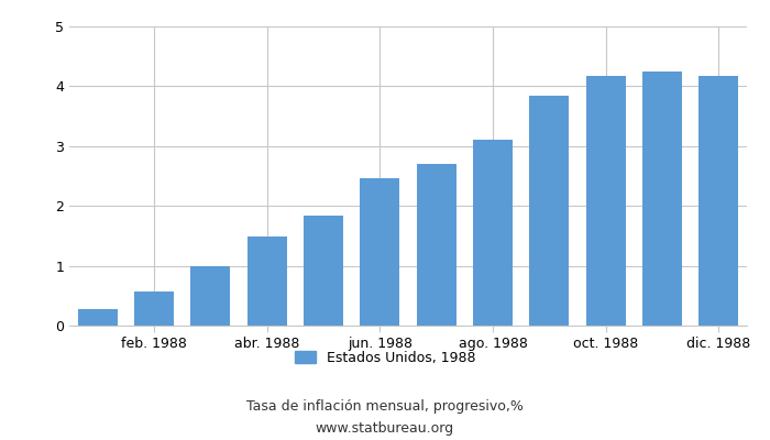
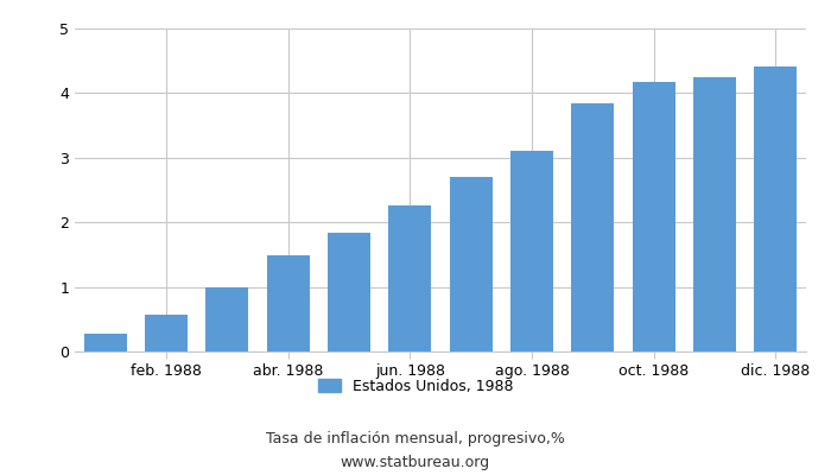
jun. 1988: 2.46 -> 2.26
dic. 1988: 4.18 -> 4.42
